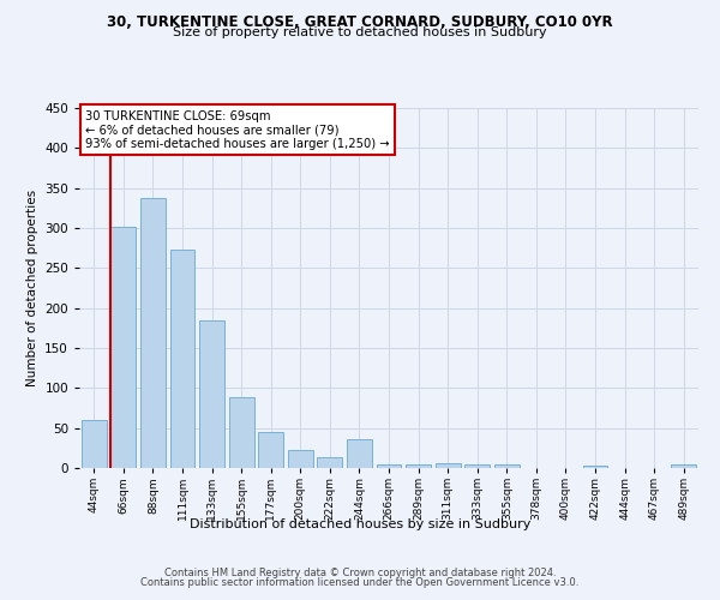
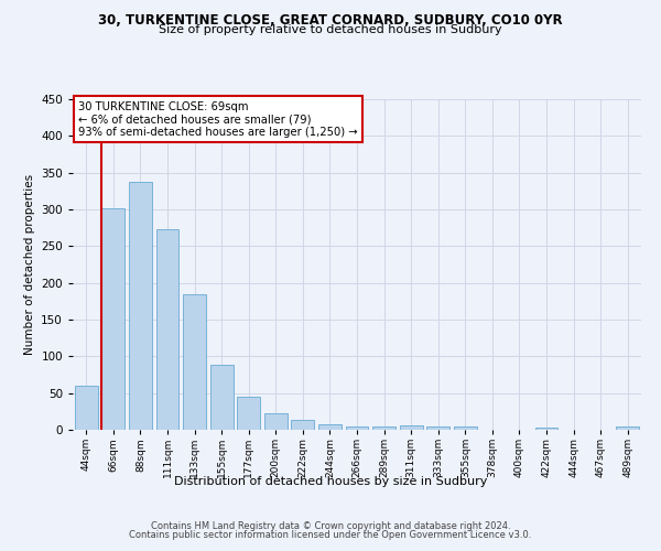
244sqm: 36 -> 8
